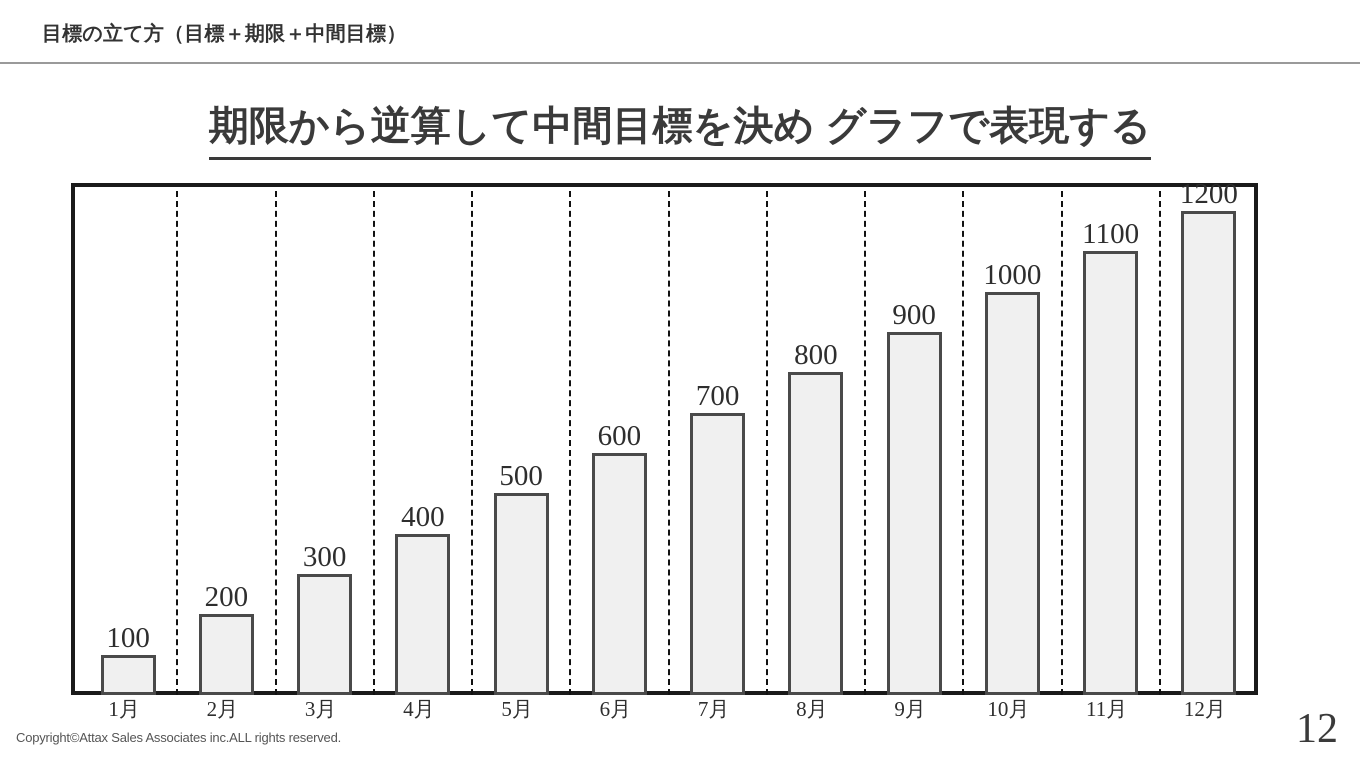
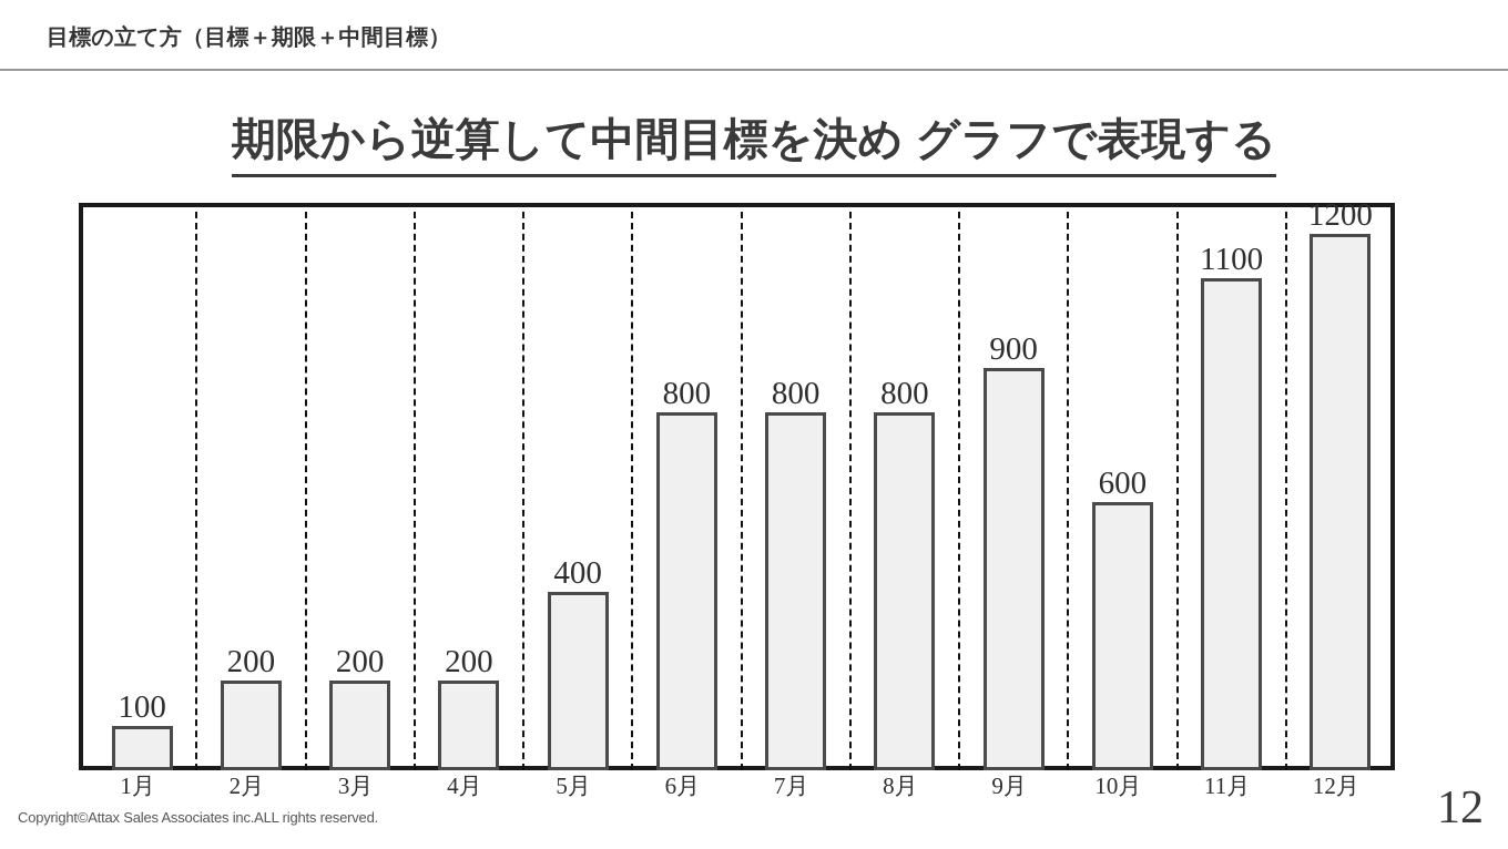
3月: 300 -> 200
4月: 400 -> 200
5月: 500 -> 400
6月: 600 -> 800
7月: 700 -> 800
10月: 1000 -> 600
